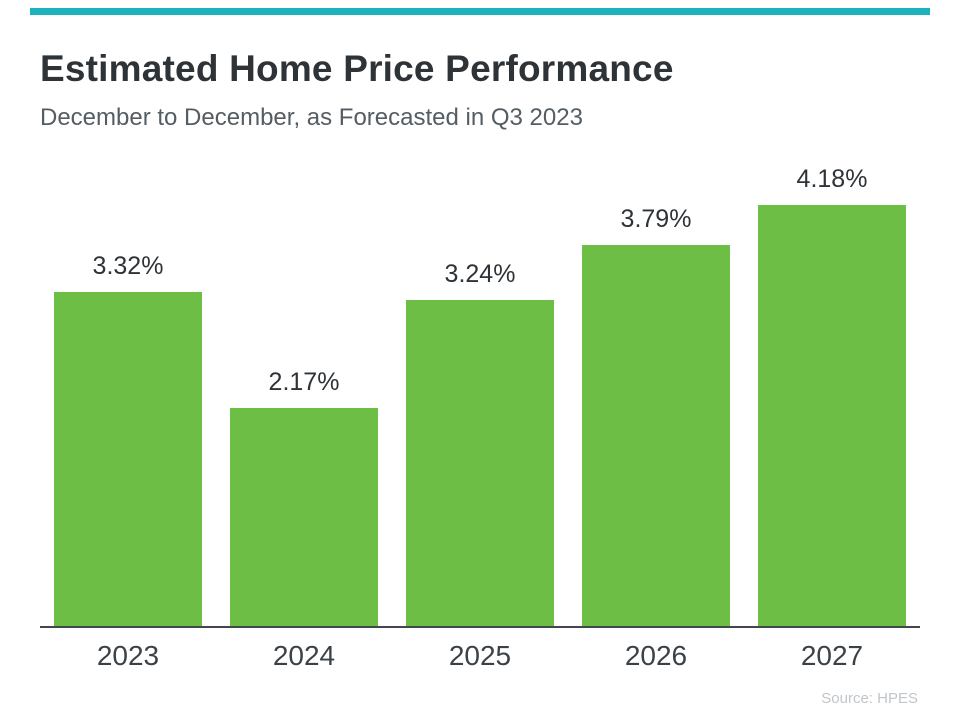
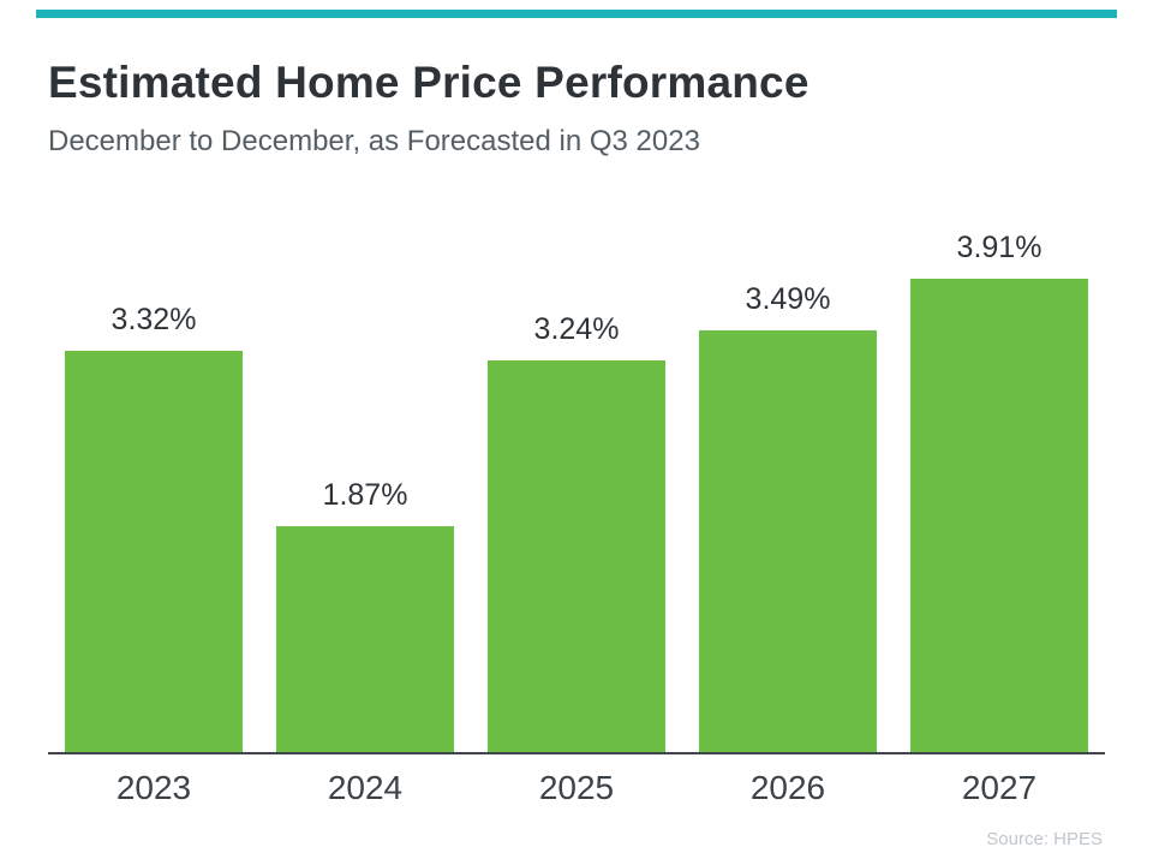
2024: 2.17% -> 1.87%
2026: 3.79% -> 3.49%
2027: 4.18% -> 3.91%
